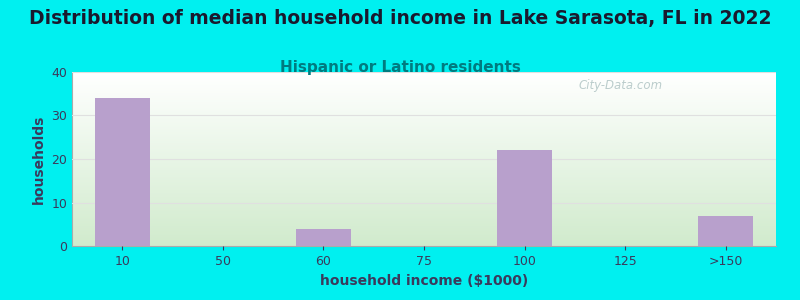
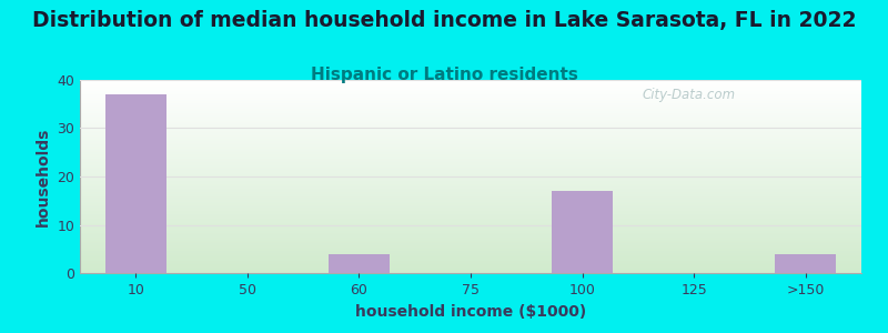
10: 34 -> 37
100: 22 -> 17
>150: 7 -> 4
